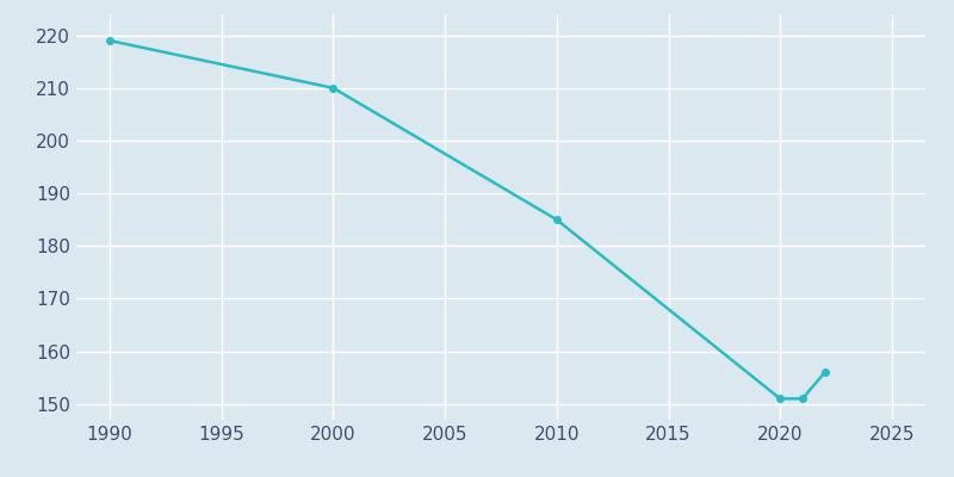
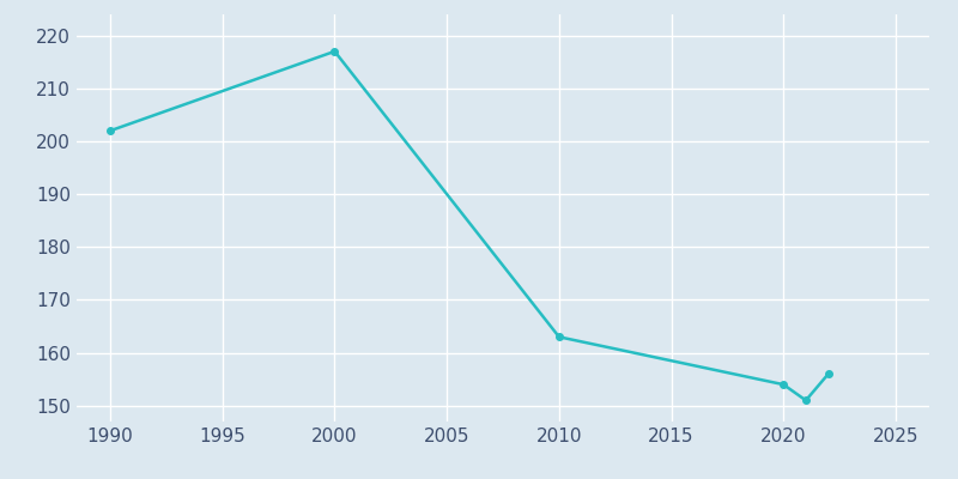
1990: 219 -> 202
2000: 210 -> 217
2010: 185 -> 163
2020: 151 -> 154
